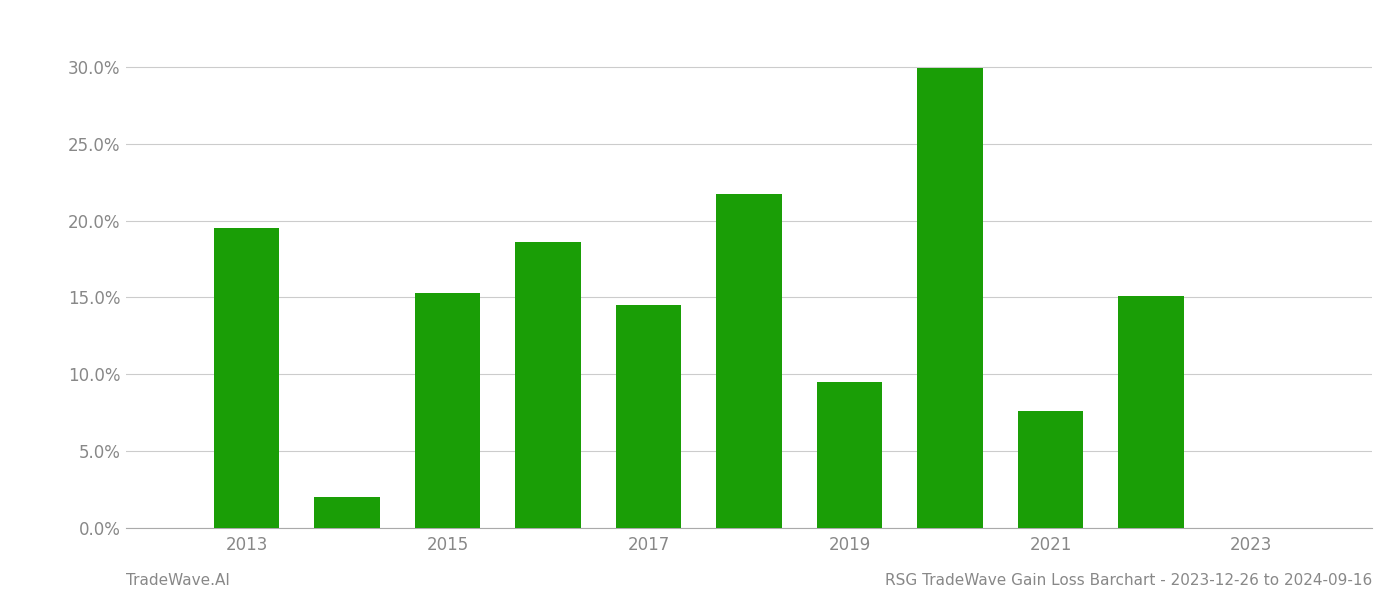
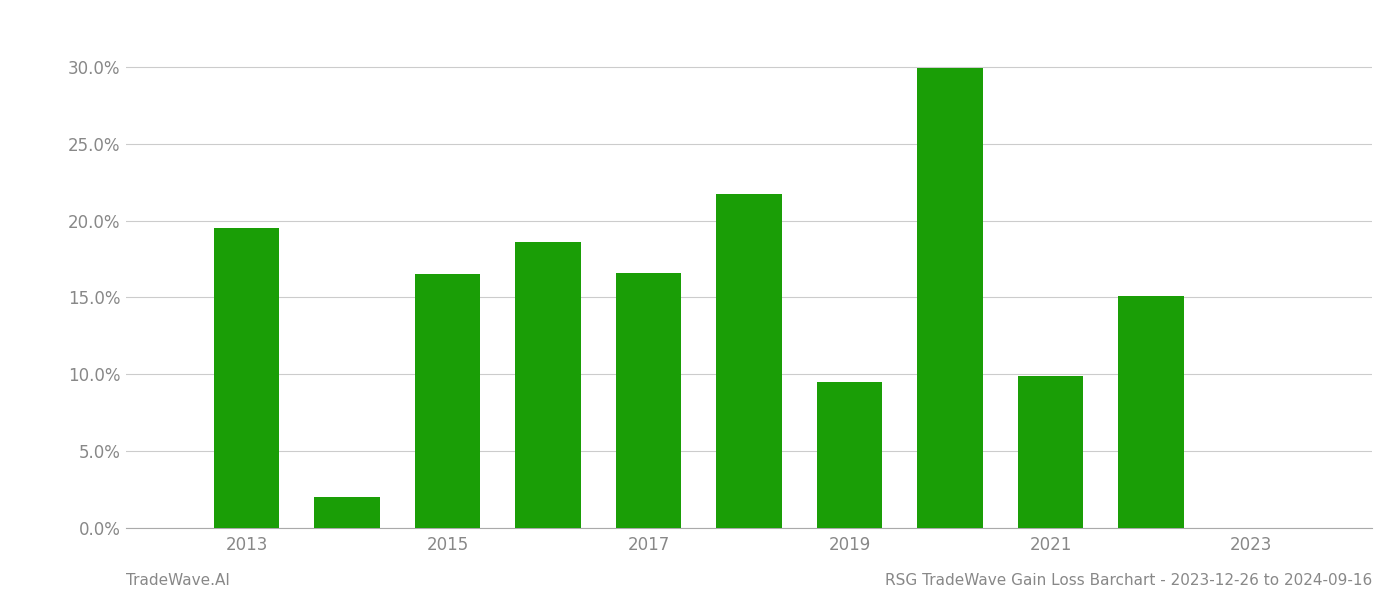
2015: 15.3% -> 16.5%
2017: 14.5% -> 16.6%
2021: 7.6% -> 9.9%
